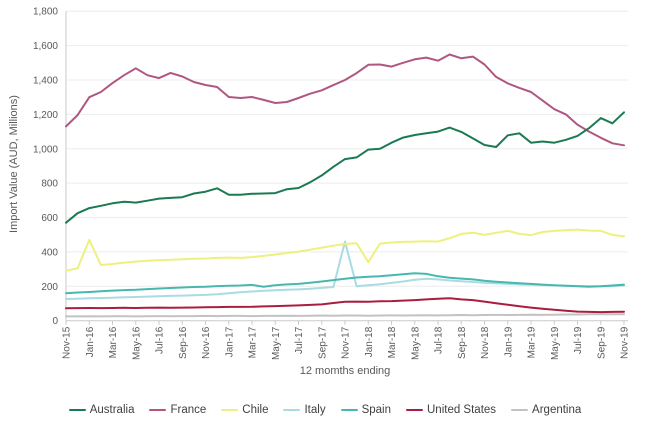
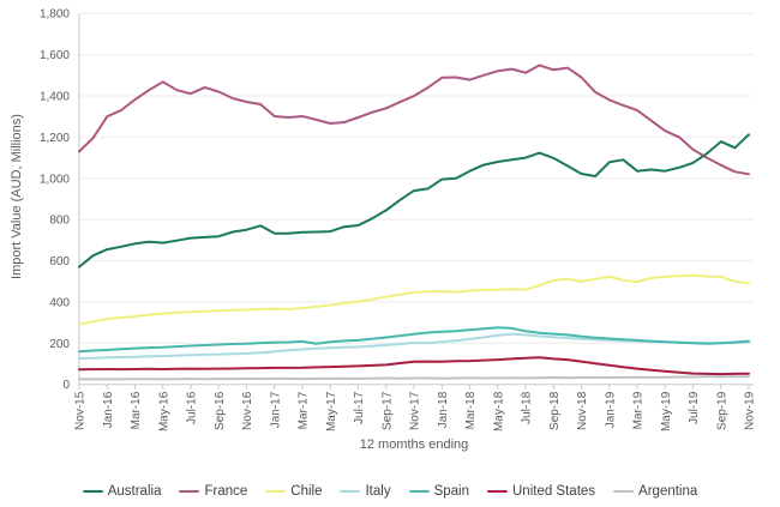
Chile/Jan-16: 470 -> 320
Italy/Nov-17: 460 -> 200
Chile/Jan-18: 340 -> 450
